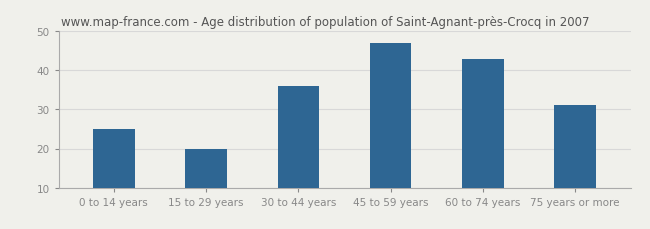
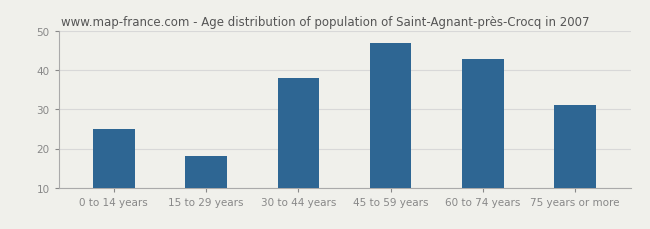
15 to 29 years: 20 -> 18
30 to 44 years: 36 -> 38
